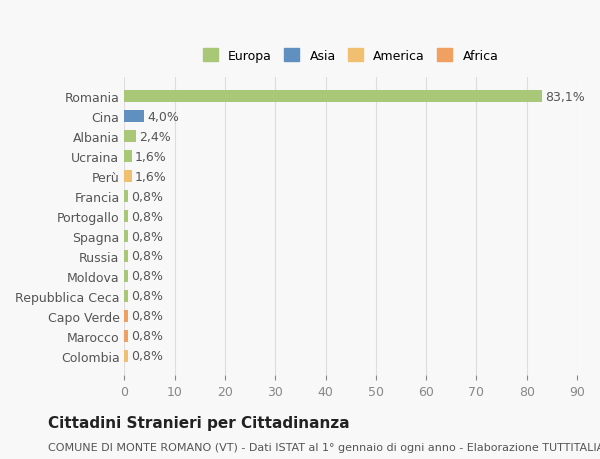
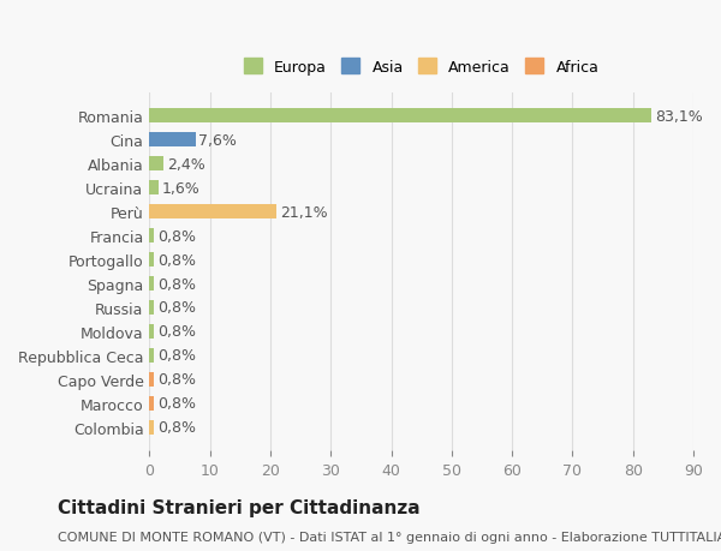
Cina: 4,0% -> 7,6%
Perù: 1,6% -> 21,1%
